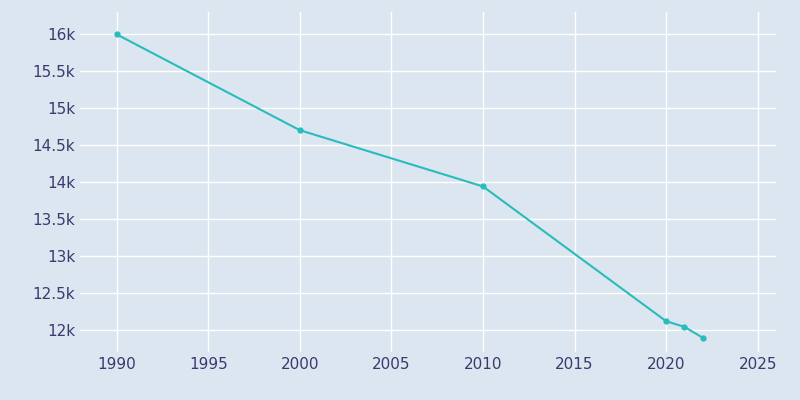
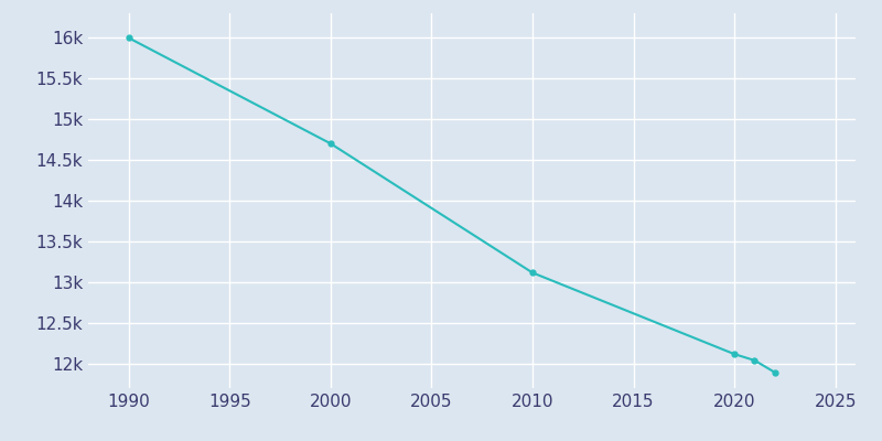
2010: 13.94k -> 13.12k
